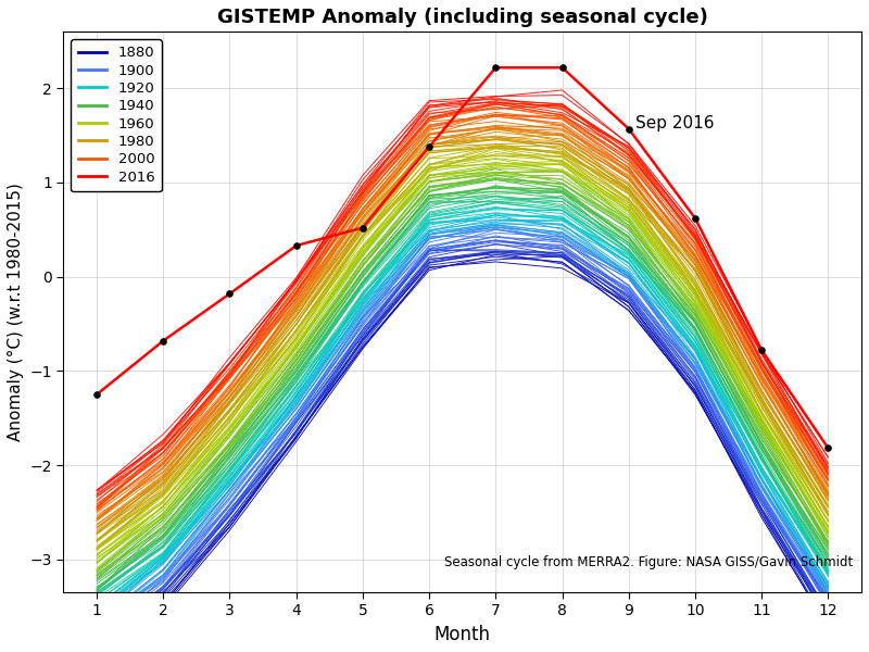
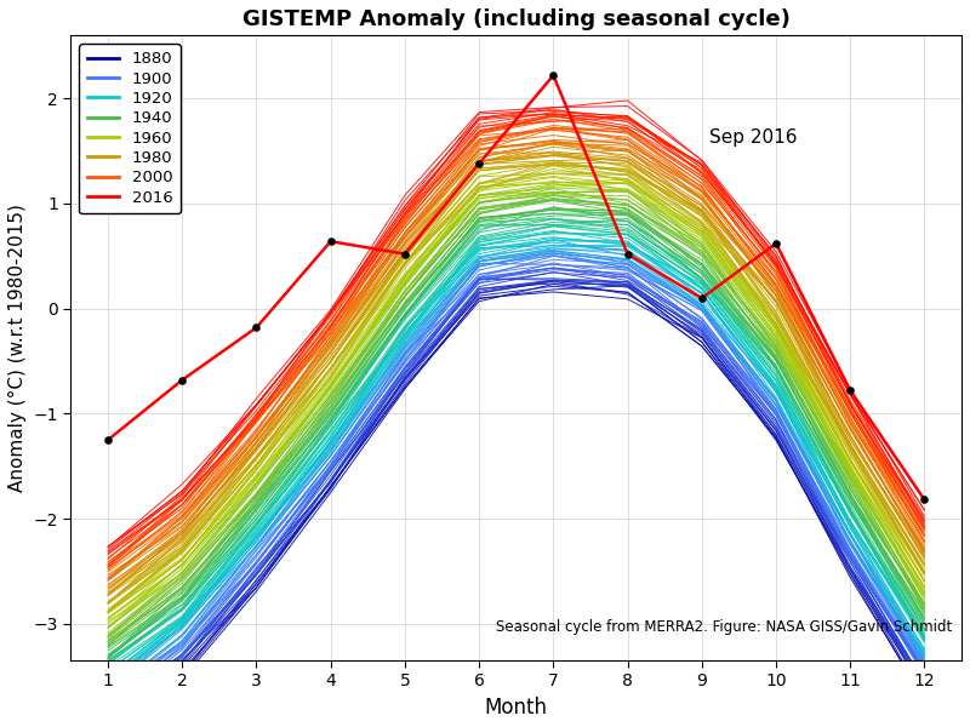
2016/4: 0.33 -> 0.64
2016/8: 2.22 -> 0.52
2016/9: 1.57 -> 0.10
